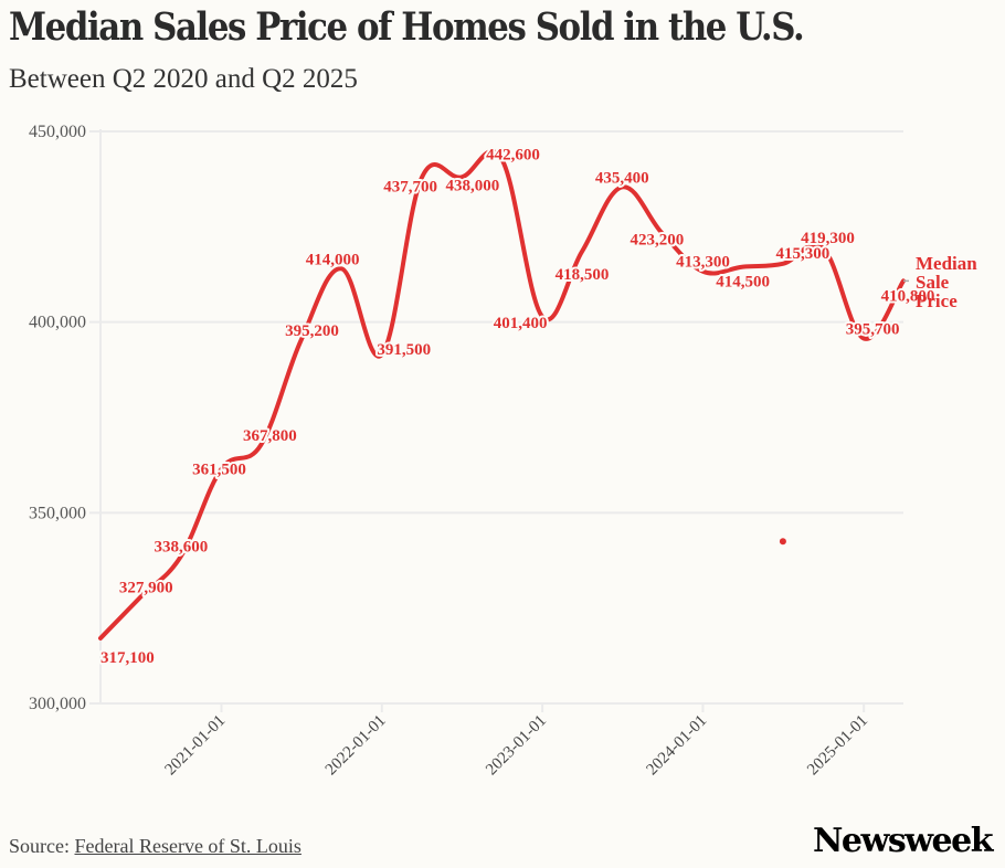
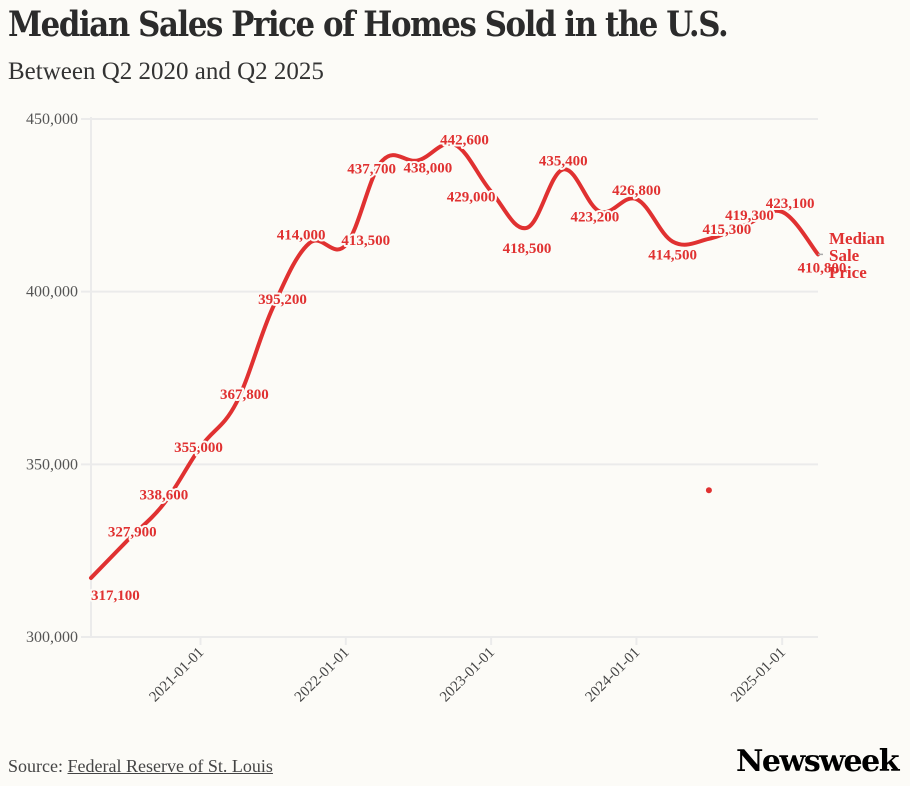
2021-01-01: 361,500 -> 355,000
2022-01-01: 391,500 -> 413,500
2023-01-01: 401,400 -> 429,000
2024-01-01: 413,300 -> 426,800
2025-01-01: 395,700 -> 423,100
